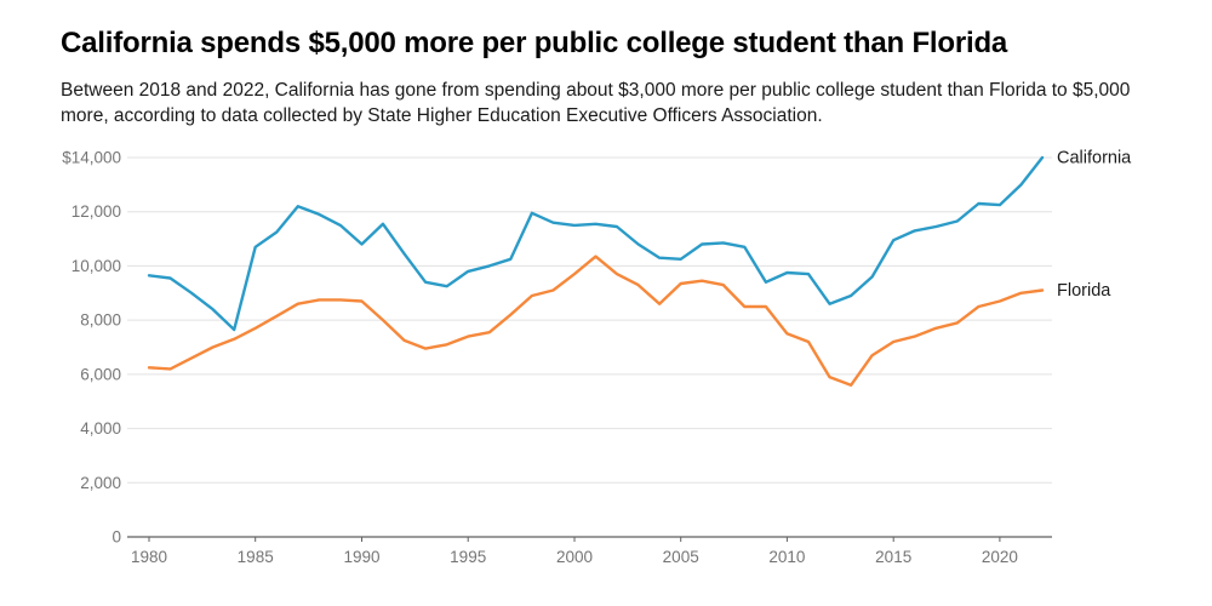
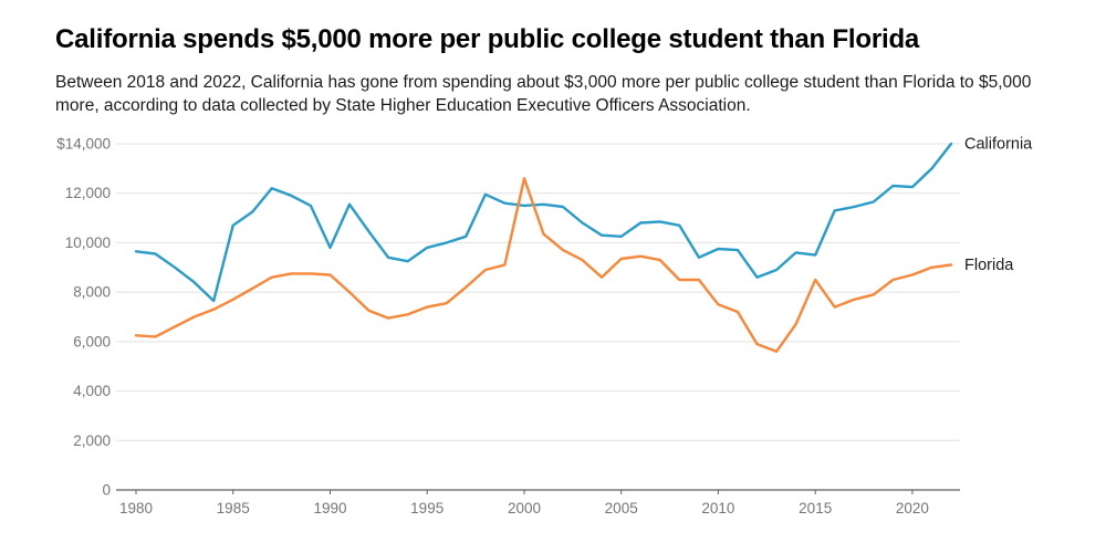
California/1990: $10800 -> $9800
Florida/2000: $9700 -> $12600
California/2015: $11000 -> $9500
Florida/2015: $7200 -> $8500
